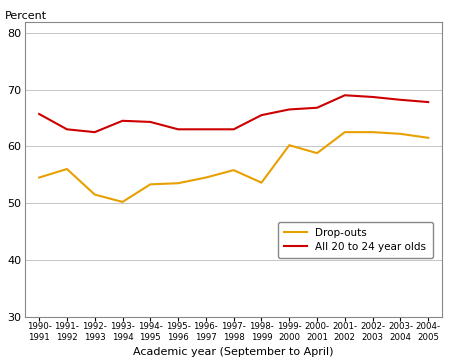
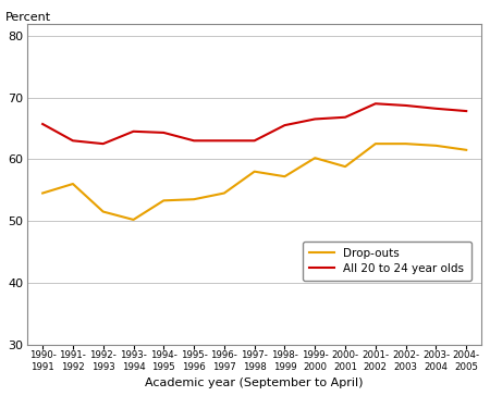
Drop-outs/1997- 1998: 55.8 -> 58.0
Drop-outs/1998- 1999: 53.6 -> 57.2
